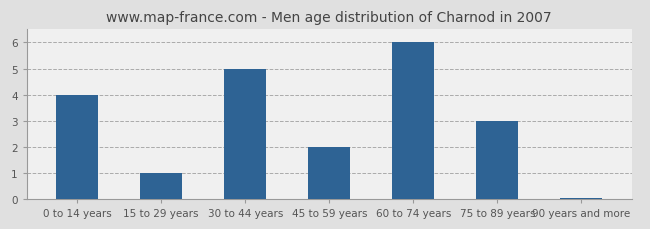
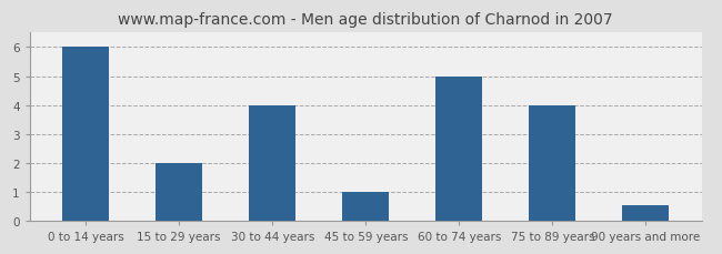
0 to 14 years: 4.00 -> 6.00
15 to 29 years: 1.00 -> 2.00
30 to 44 years: 5.00 -> 4.00
45 to 59 years: 2.00 -> 1.00
60 to 74 years: 6.00 -> 5.00
75 to 89 years: 3.00 -> 4.00
90 years and more: 0.05 -> 0.55
